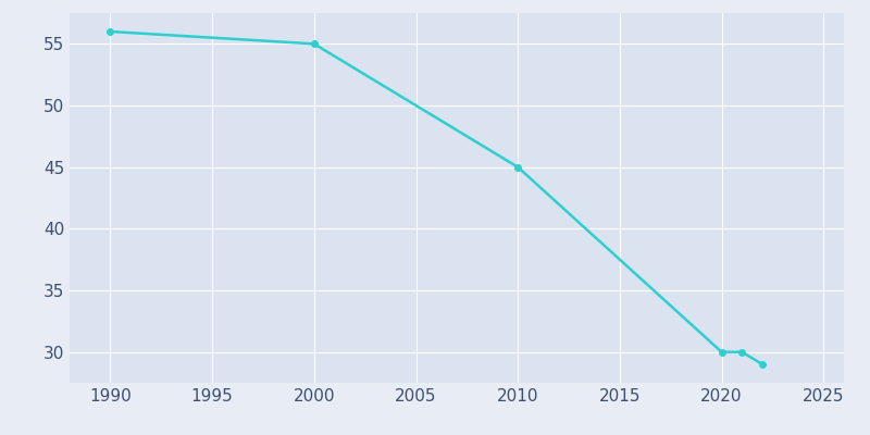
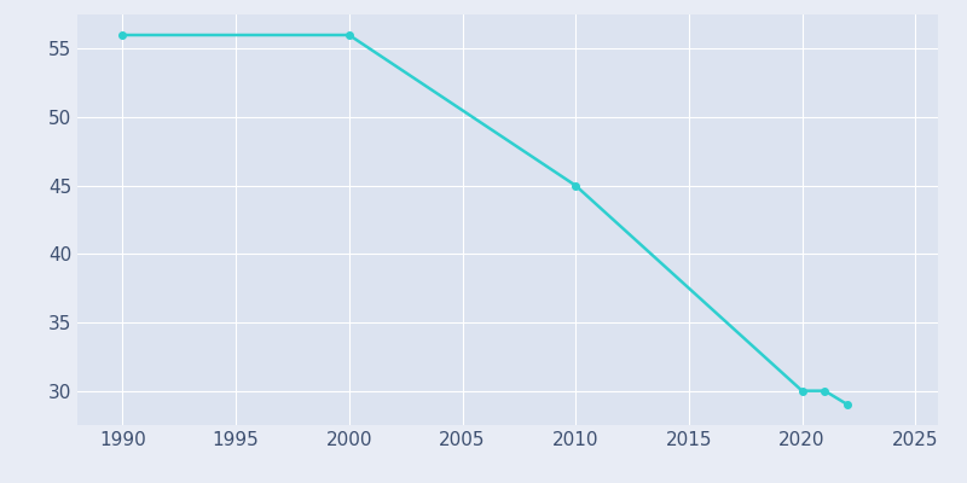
2000: 55 -> 56
